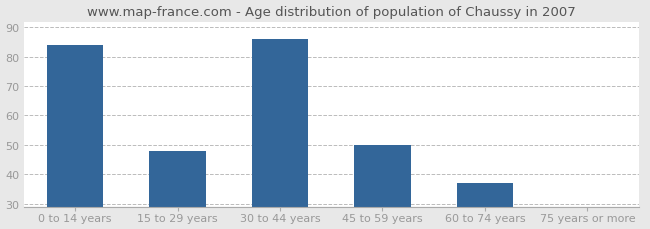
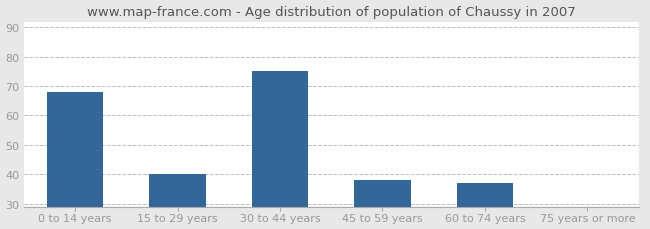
0 to 14 years: 84 -> 68
15 to 29 years: 48 -> 40
30 to 44 years: 86 -> 75
45 to 59 years: 50 -> 38
